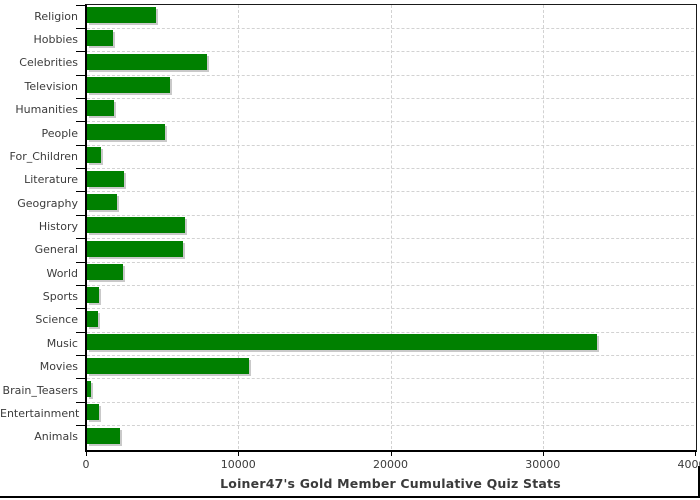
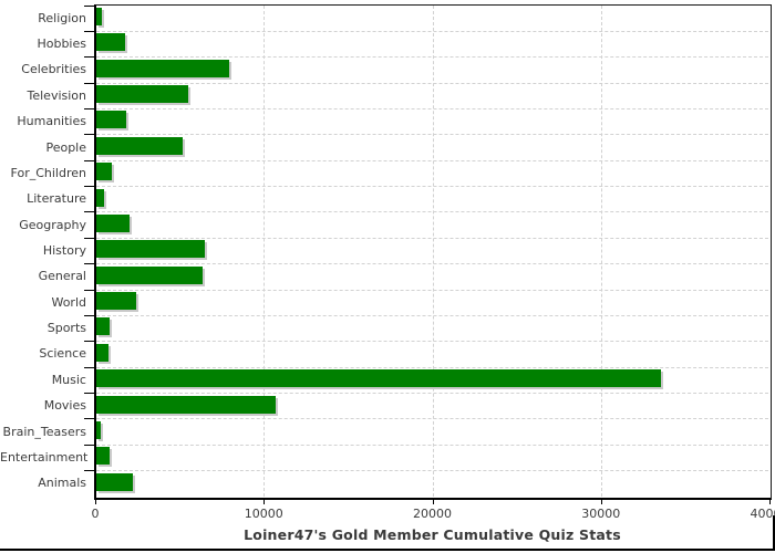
Religion: 4500 -> 300
Literature: 2400 -> 400
